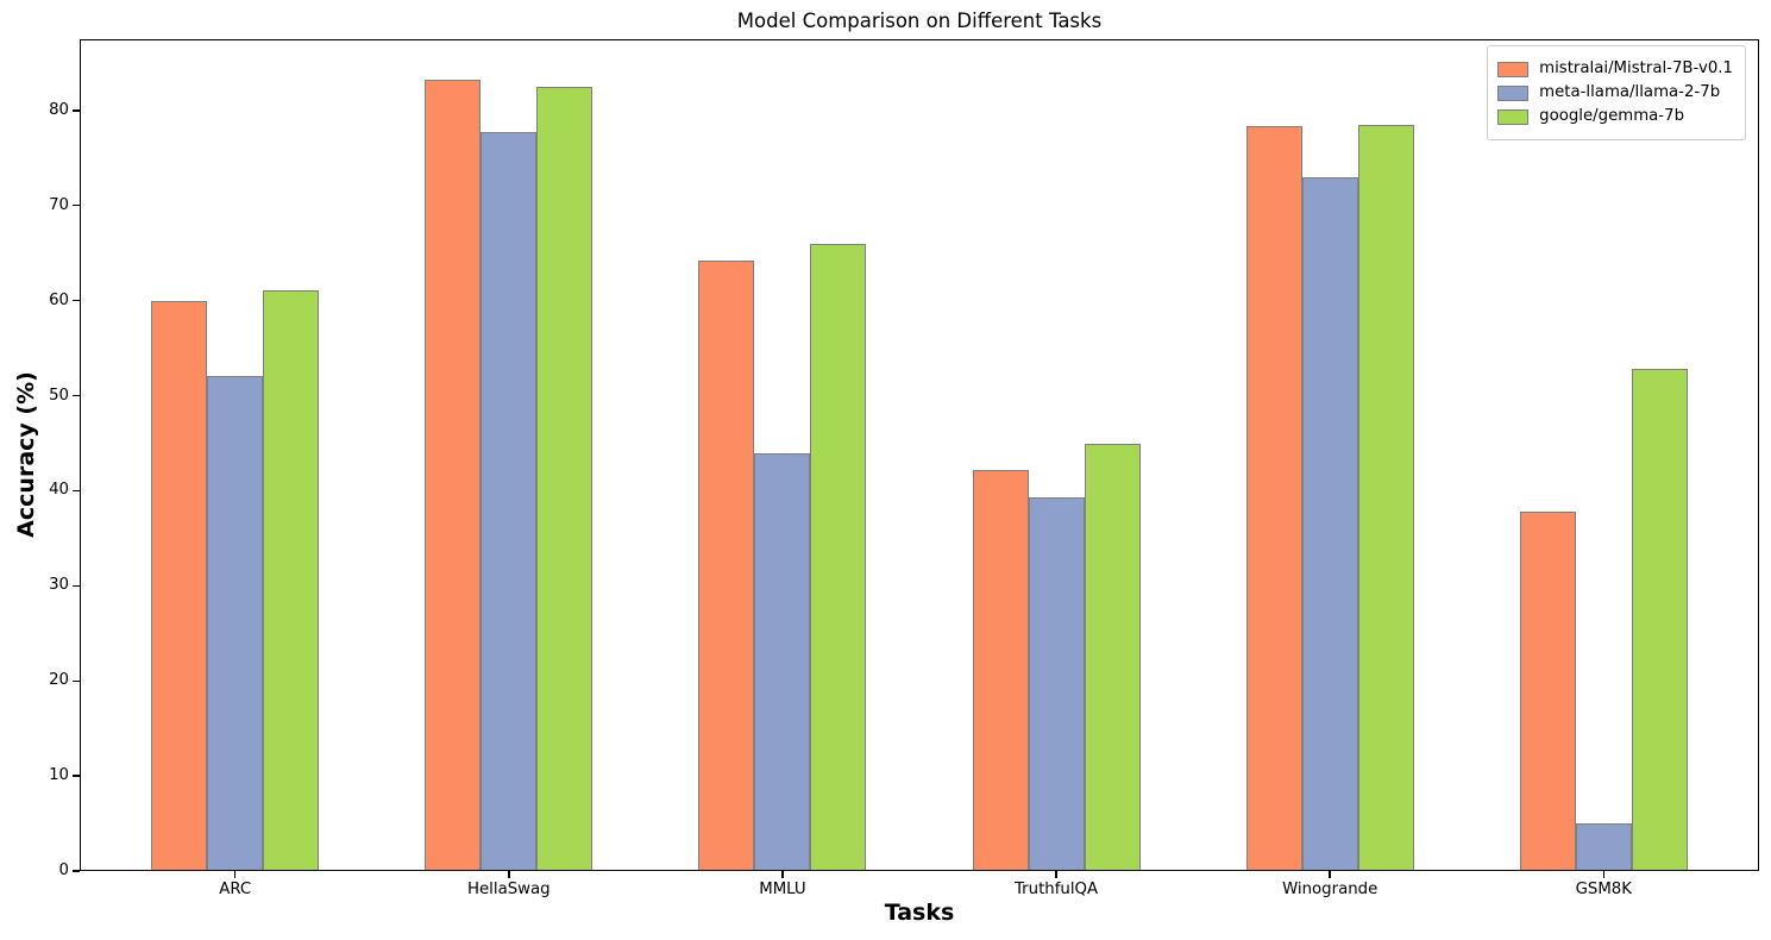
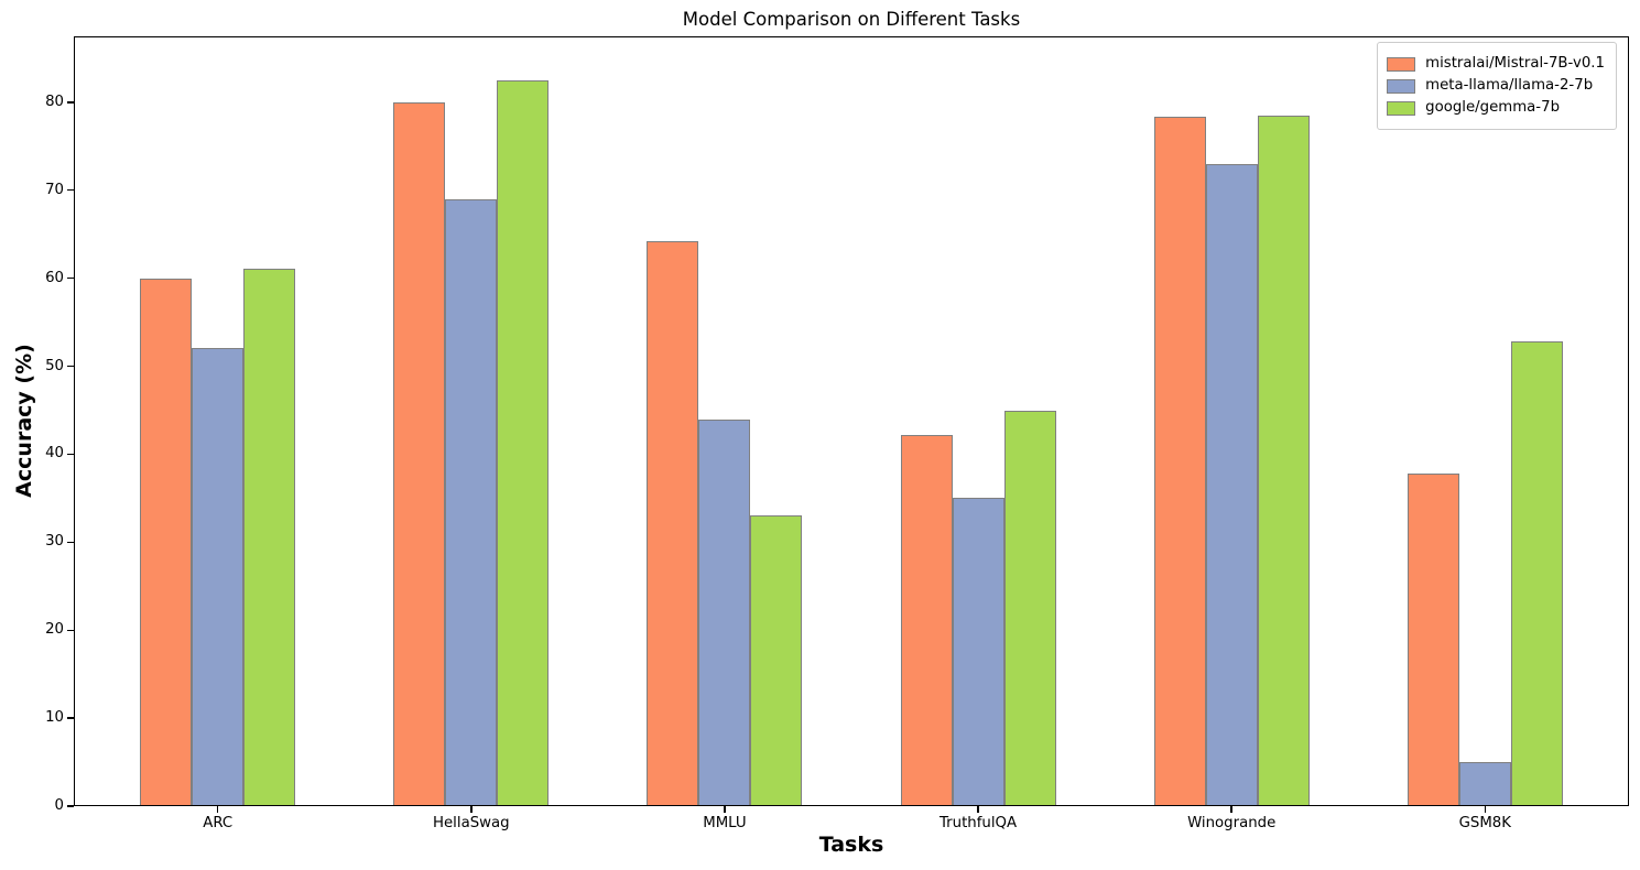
mistralai/Mistral-7B-v0.1/HellaSwag: 83 -> 80
meta-llama/llama-2-7b/HellaSwag: 78 -> 69
google/gemma-7b/MMLU: 66 -> 33
meta-llama/llama-2-7b/TruthfulQA: 39 -> 35
